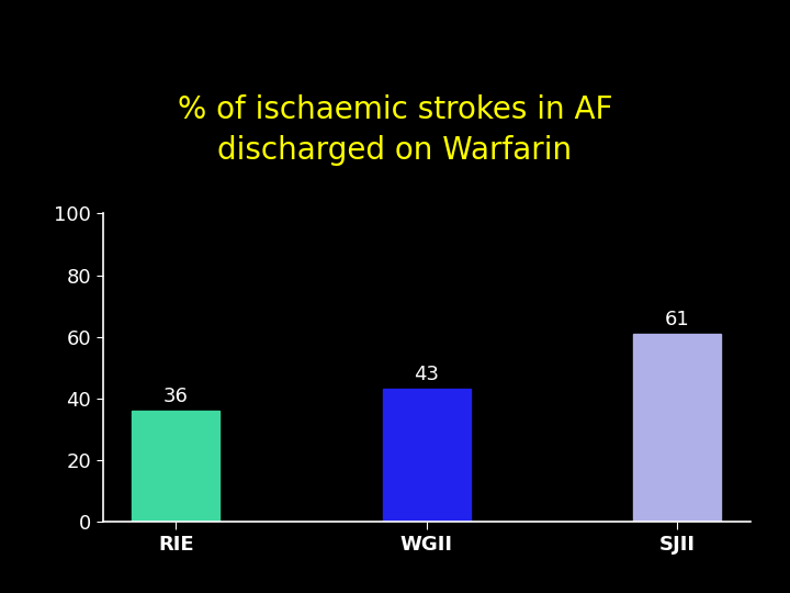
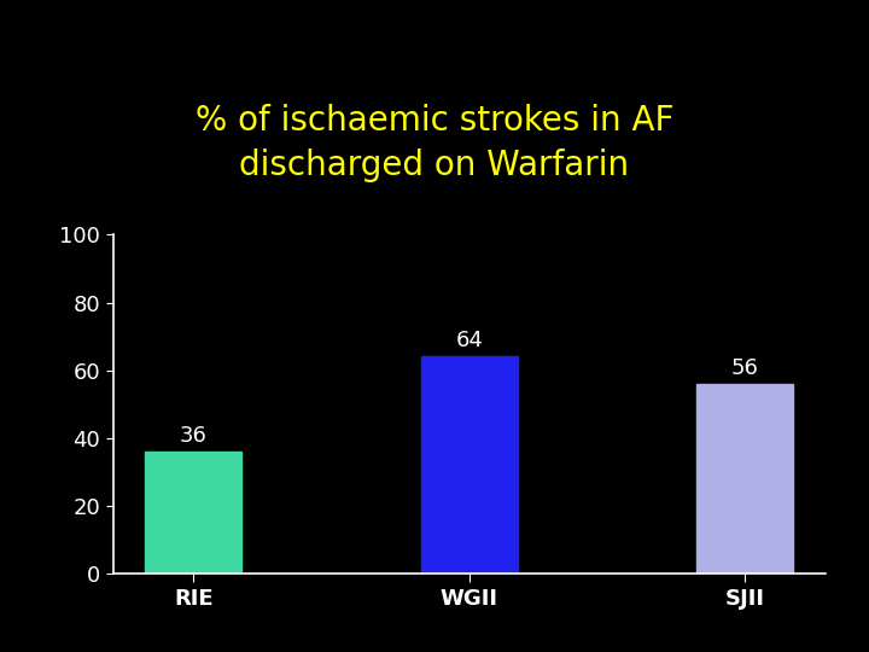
WGII: 43 -> 64
SJII: 61 -> 56
